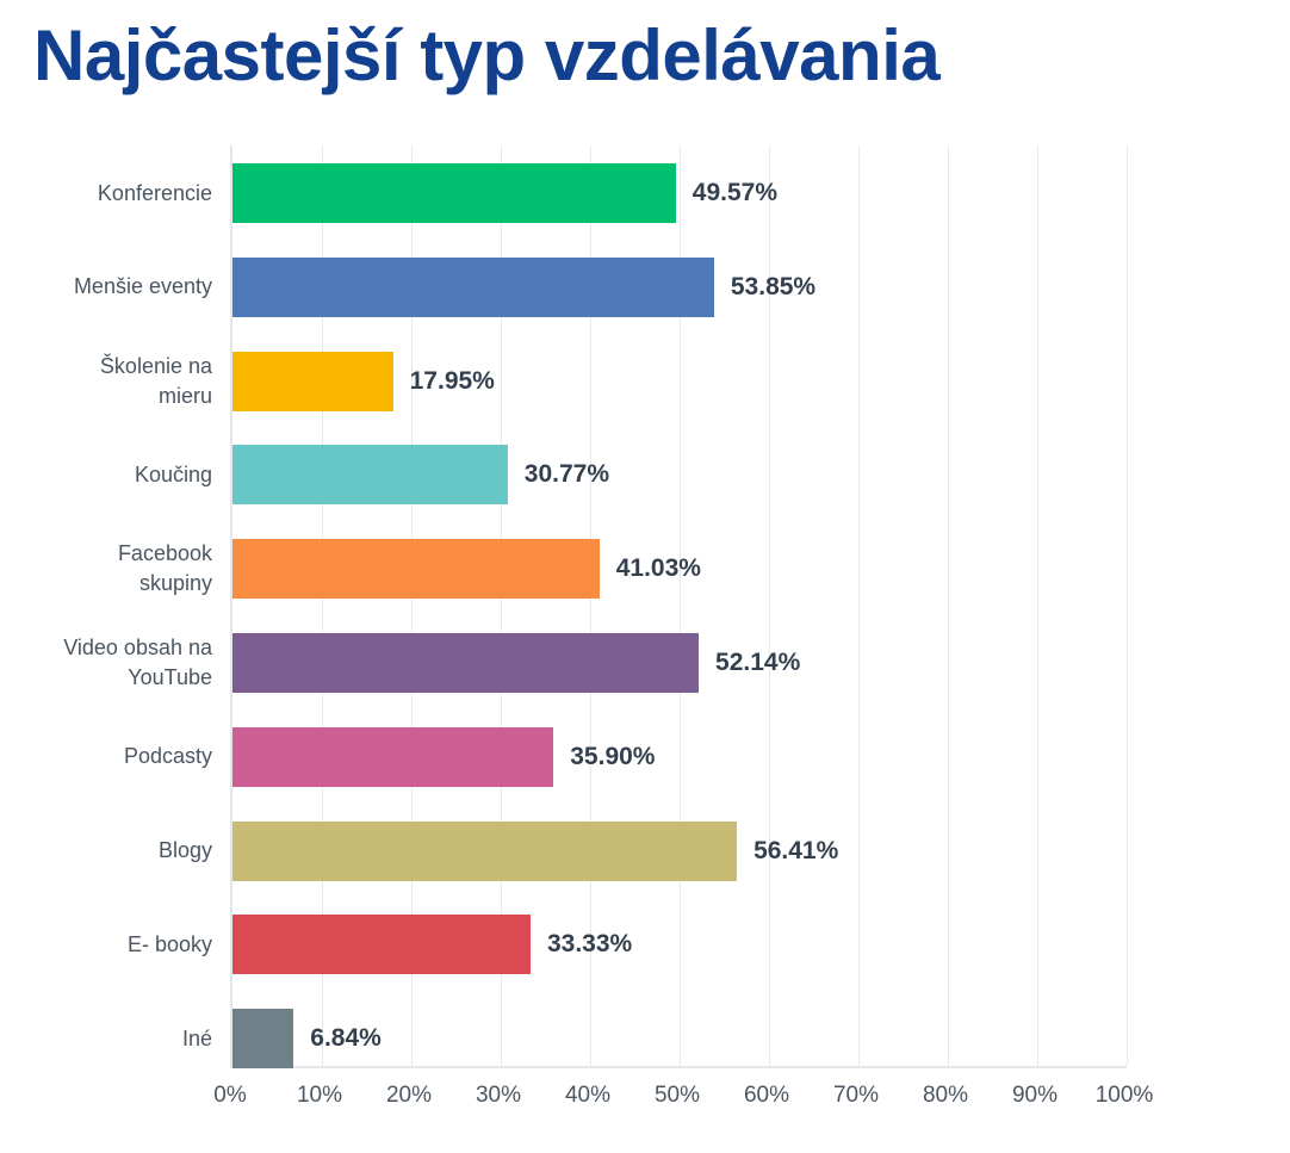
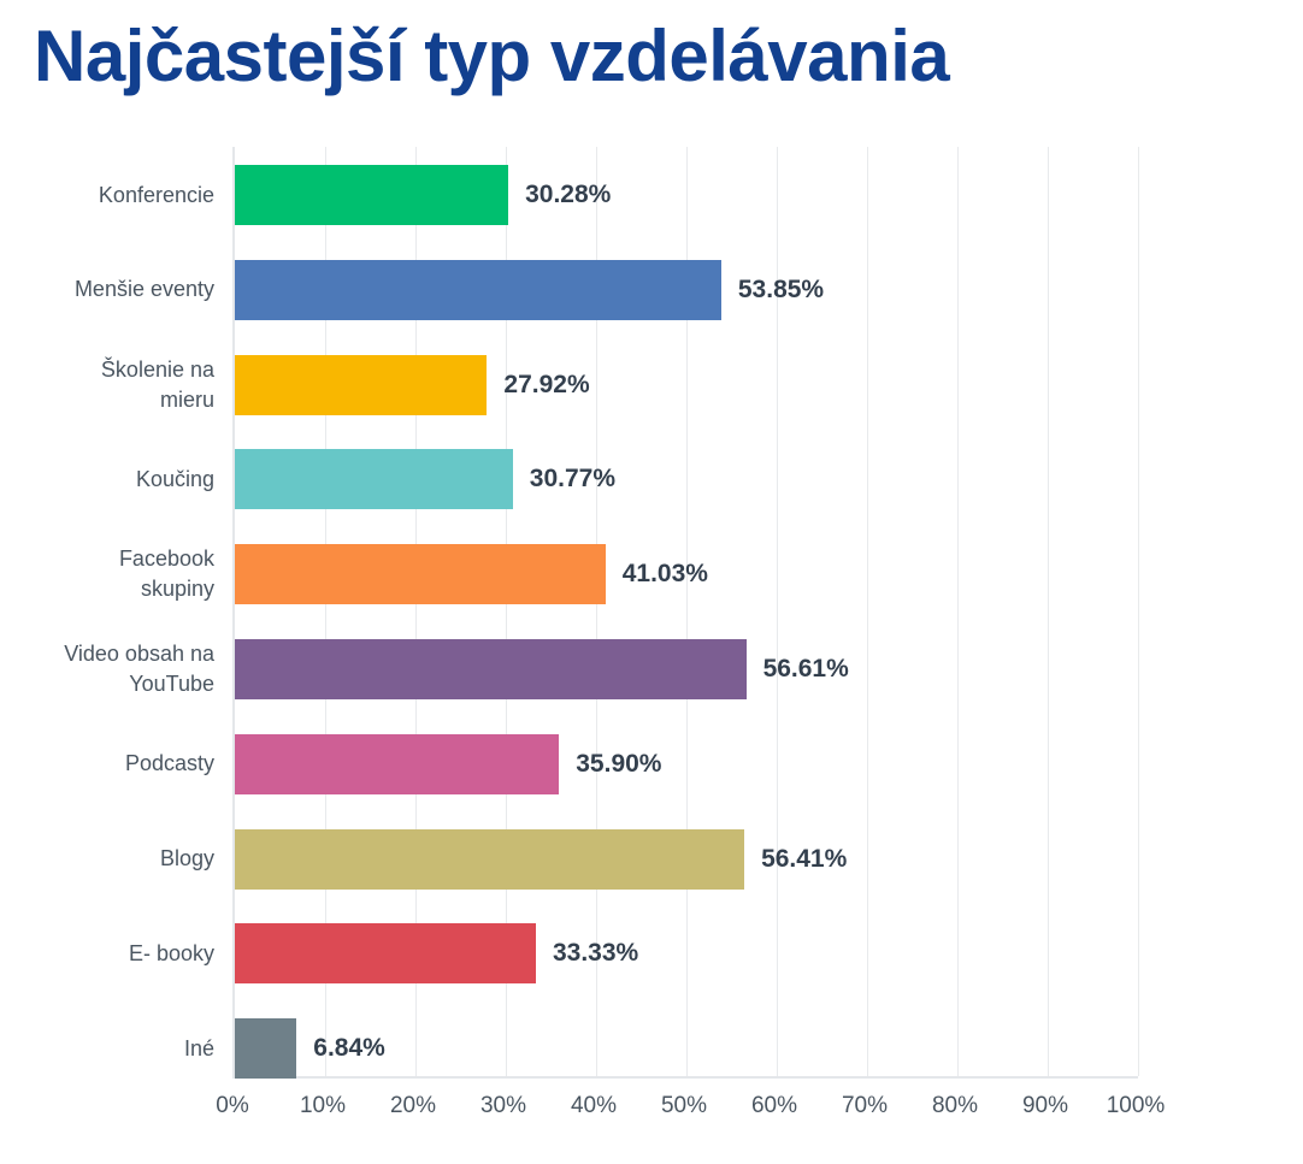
Konferencie: 49.57% -> 30.28%
Školenie na mieru: 17.95% -> 27.92%
Video obsah na YouTube: 52.14% -> 56.61%
